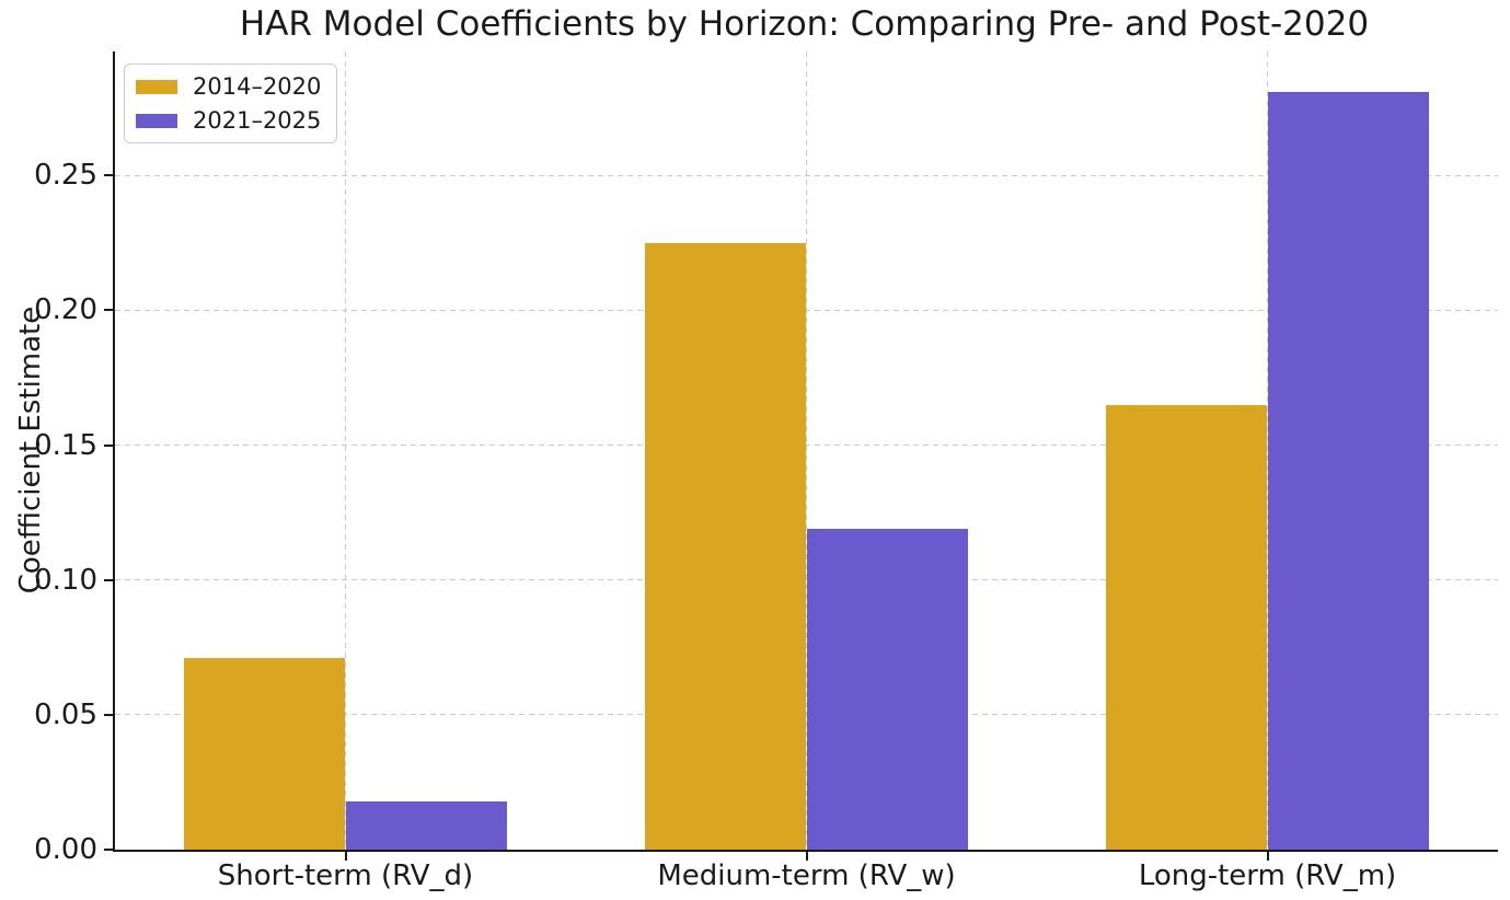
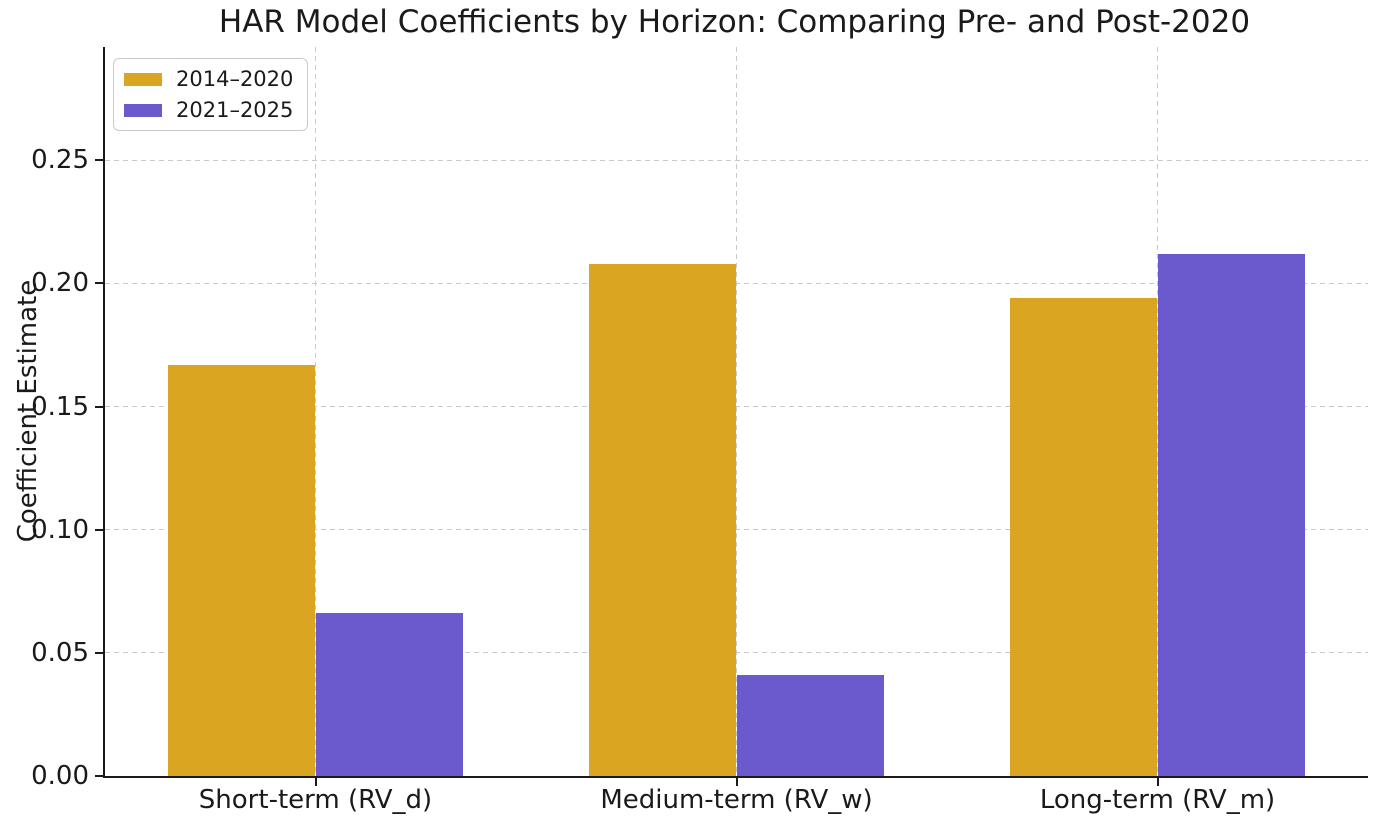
2014–2020/Short-term (RV_d): 0.071 -> 0.167
2021–2025/Short-term (RV_d): 0.018 -> 0.066
2014–2020/Medium-term (RV_w): 0.225 -> 0.208
2021–2025/Medium-term (RV_w): 0.119 -> 0.041
2014–2020/Long-term (RV_m): 0.165 -> 0.194
2021–2025/Long-term (RV_m): 0.281 -> 0.212
